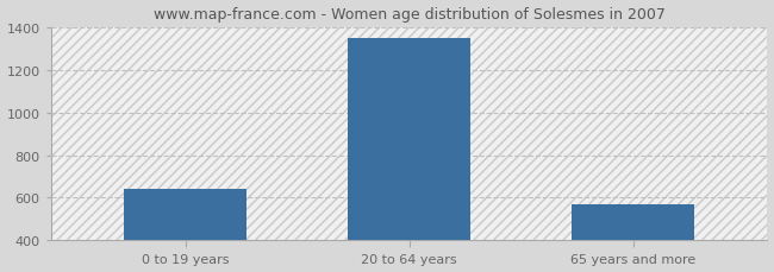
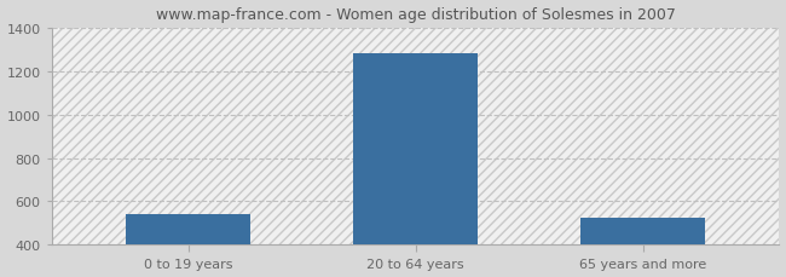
0 to 19 years: 640 -> 540
20 to 64 years: 1350 -> 1280
65 years and more: 570 -> 530
